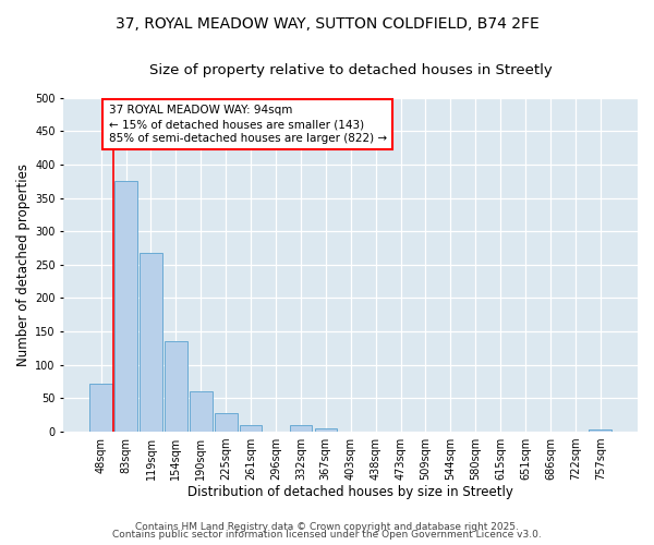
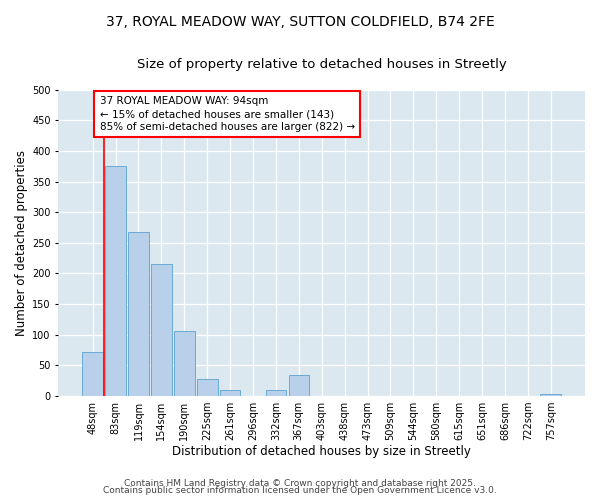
154sqm: 135 -> 216
190sqm: 60 -> 106
367sqm: 5 -> 34
